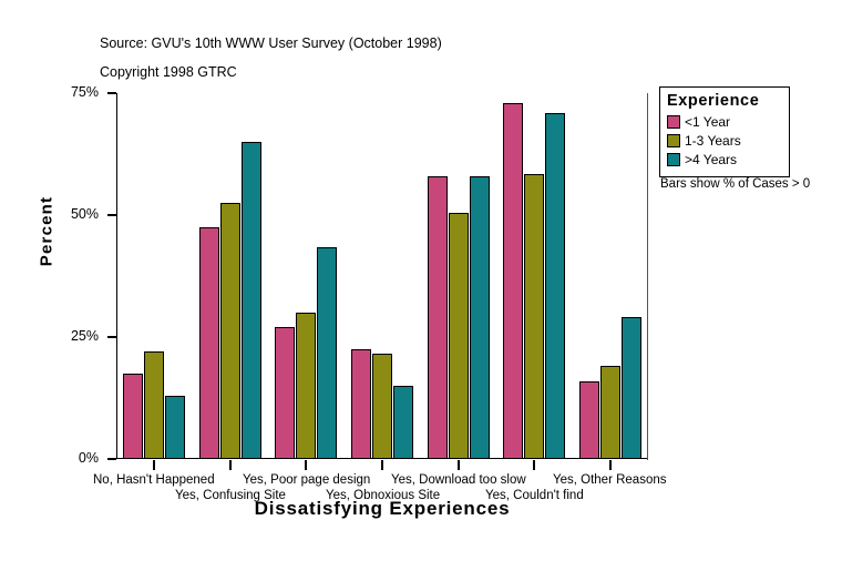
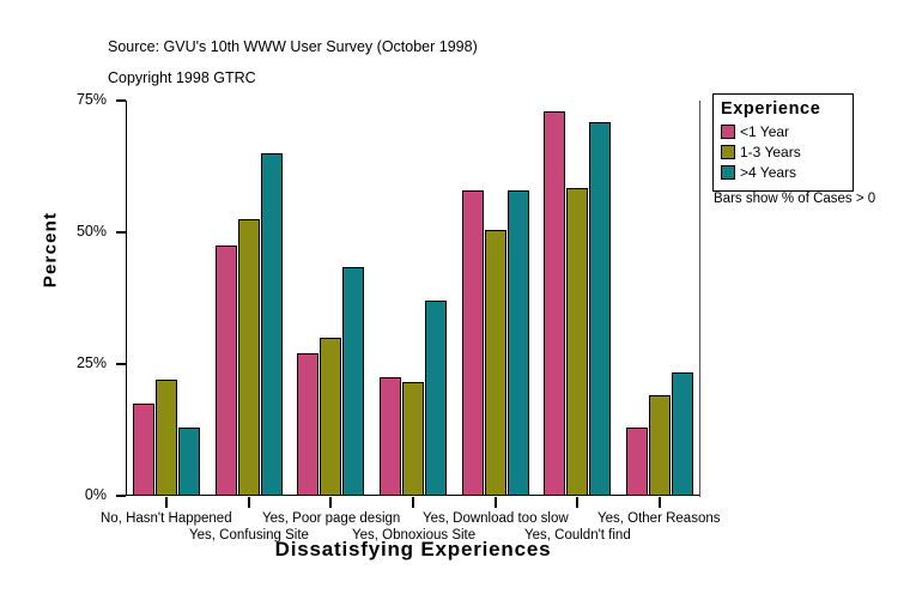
>4 Years/Yes, Obnoxious Site: 15% -> 37%
<1 Year/Yes, Other Reasons: 16% -> 13%
>4 Years/Yes, Other Reasons: 29% -> 24%
